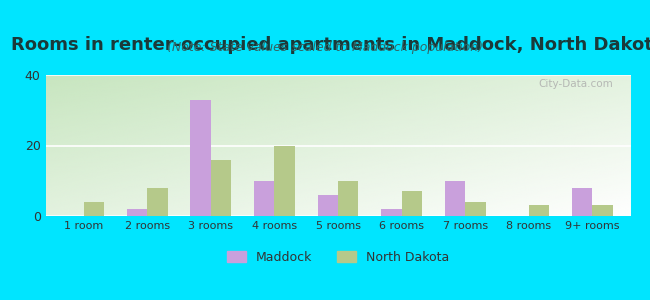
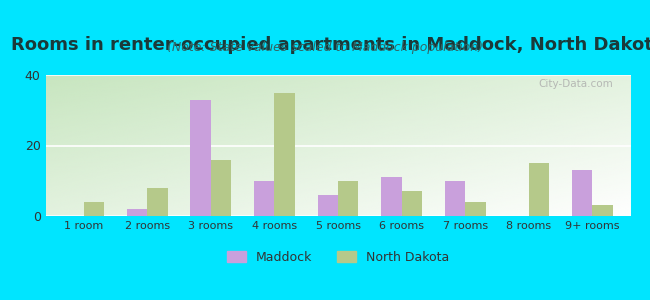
North Dakota/4 rooms: 20 -> 35
Maddock/6 rooms: 2 -> 11
North Dakota/8 rooms: 3 -> 15
Maddock/9+ rooms: 8 -> 13
